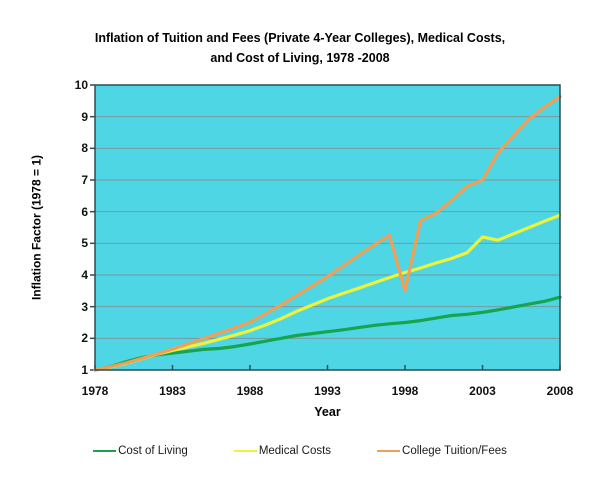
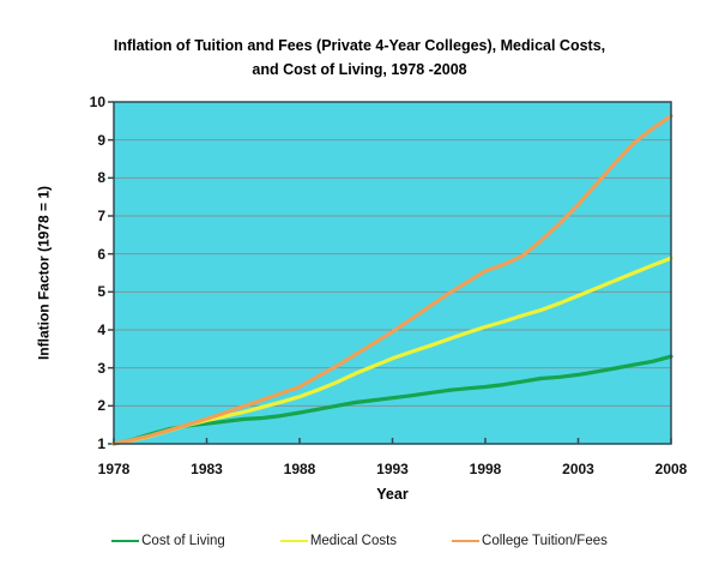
College Tuition/Fees/1998: 3.5 -> 5.5
Medical Costs/2003: 5.2 -> 4.9
College Tuition/Fees/2003: 7.0 -> 7.3
